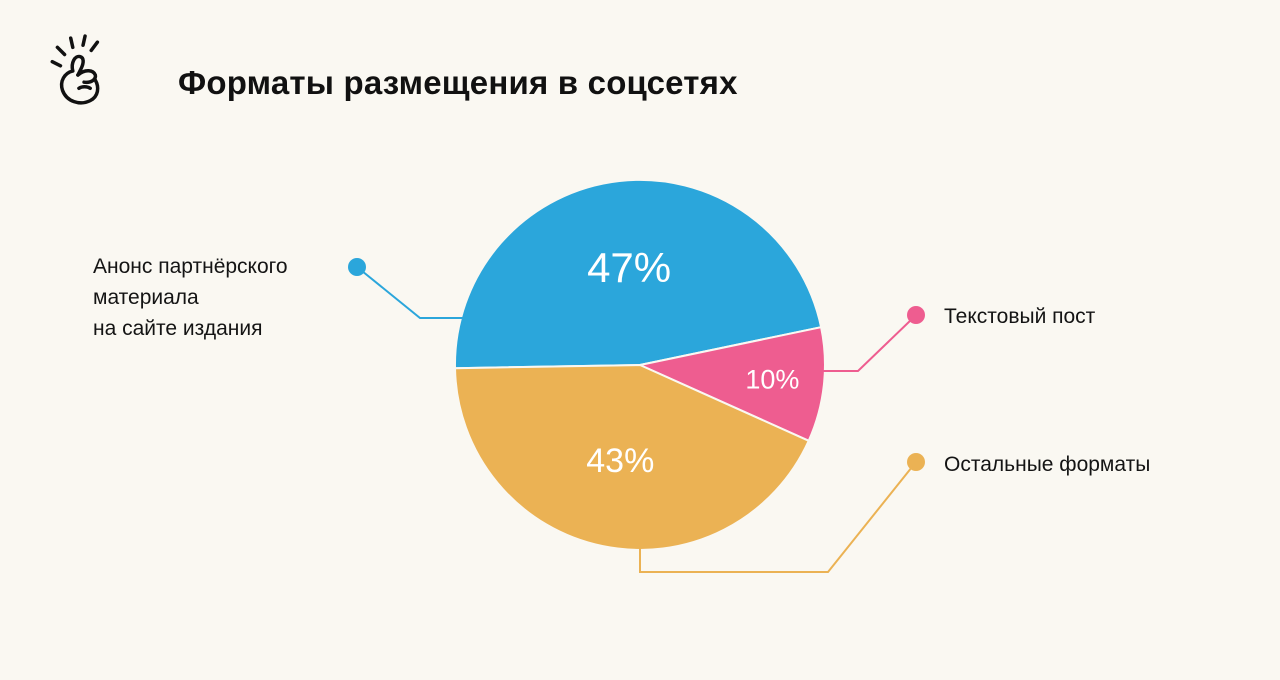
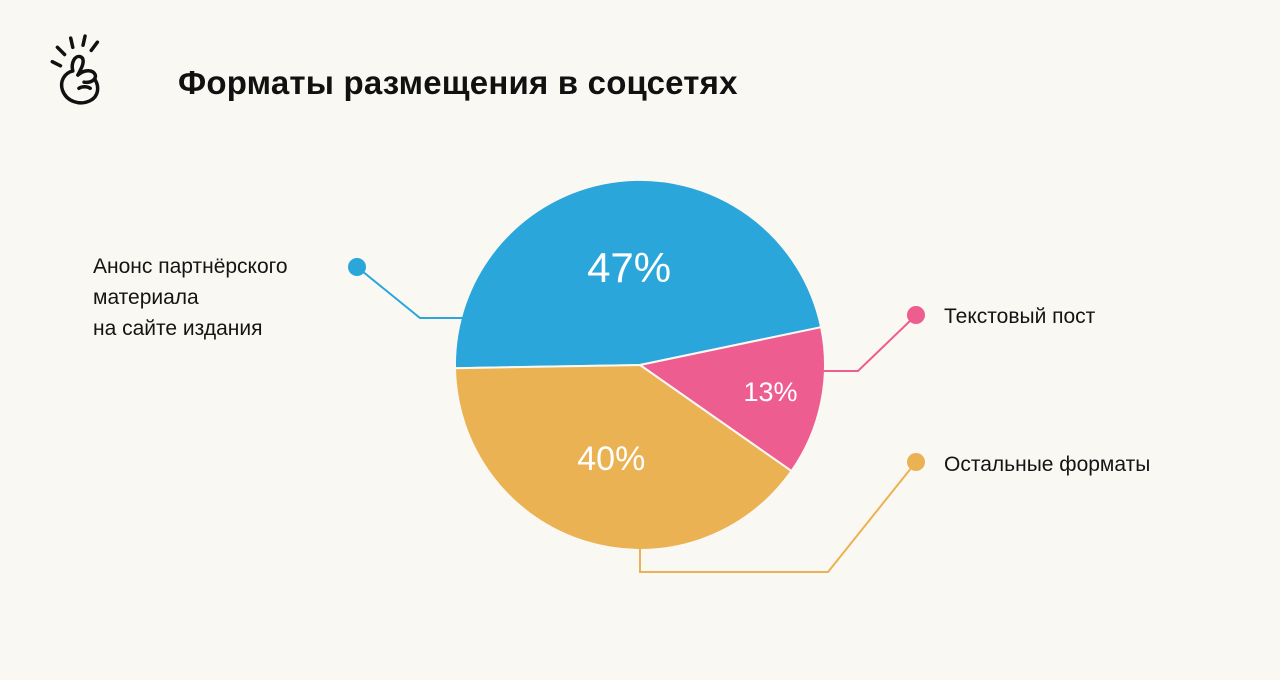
Текстовый пост: 10% -> 13%
Остальные форматы: 43% -> 40%
